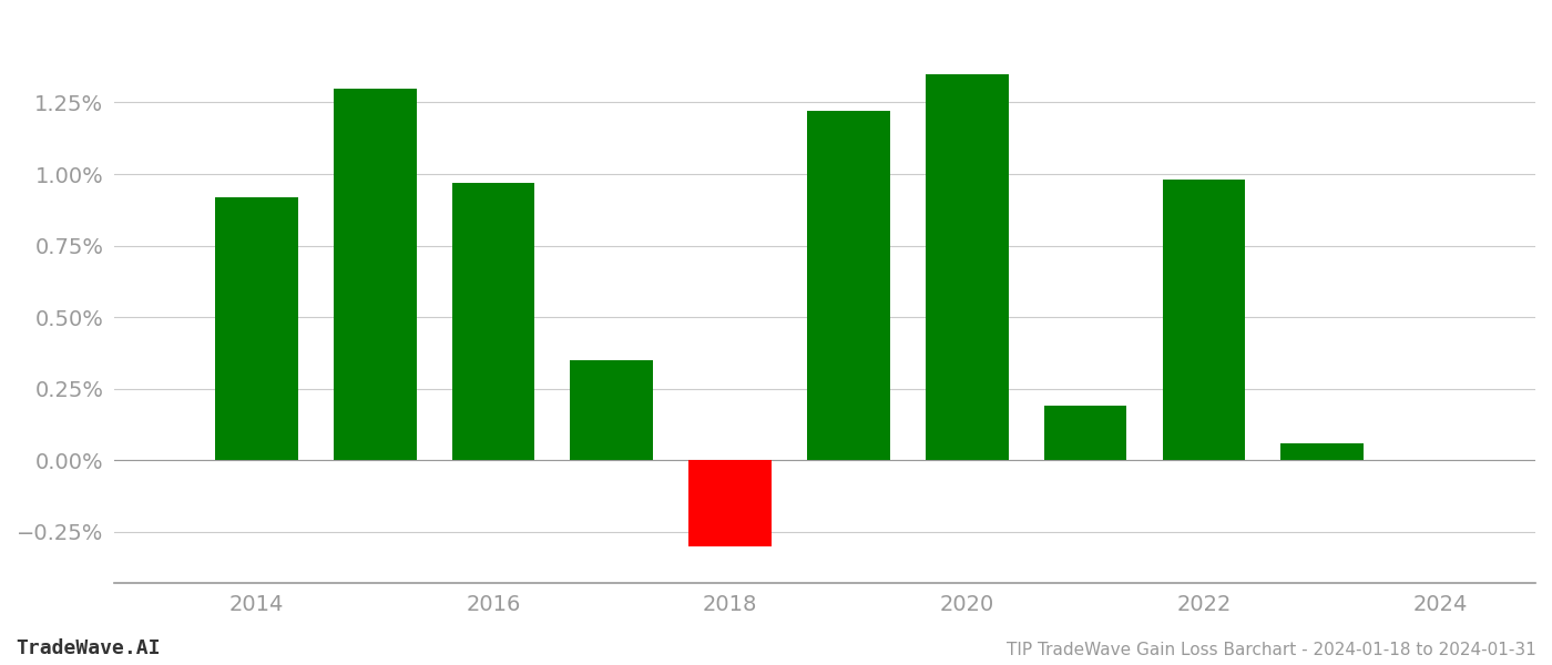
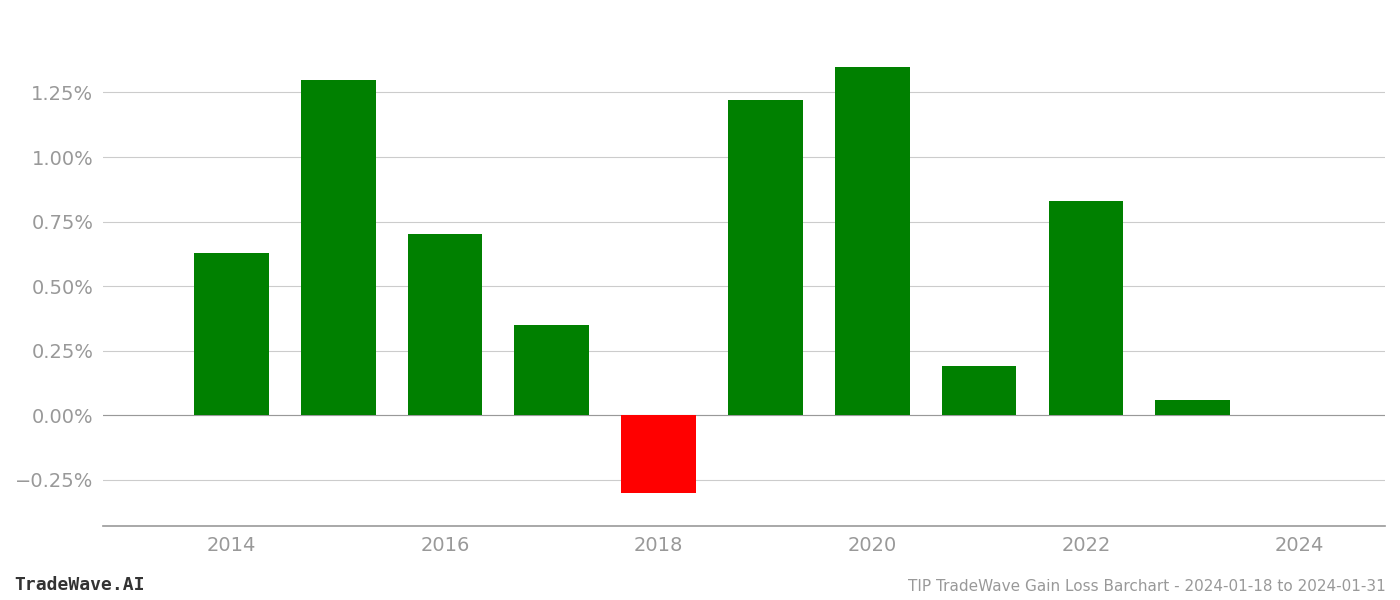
2014: 0.92% -> 0.63%
2016: 0.97% -> 0.70%
2022: 0.98% -> 0.83%
